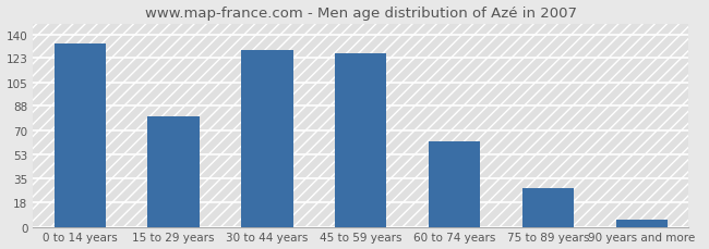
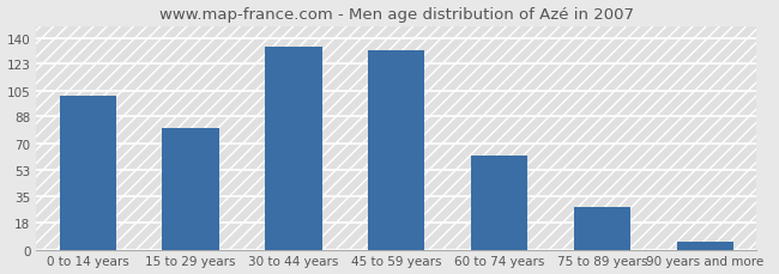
0 to 14 years: 133 -> 102
30 to 44 years: 129 -> 134
45 to 59 years: 126 -> 132
